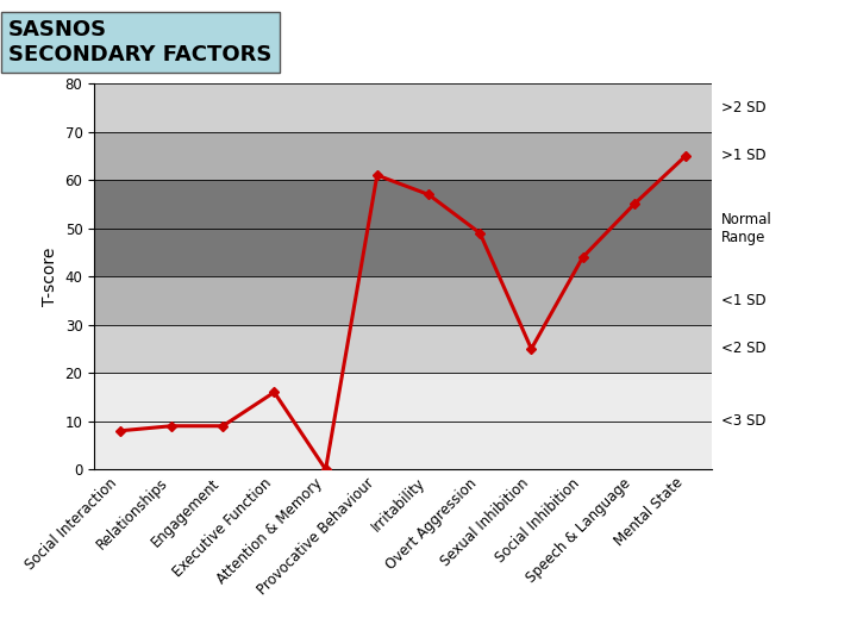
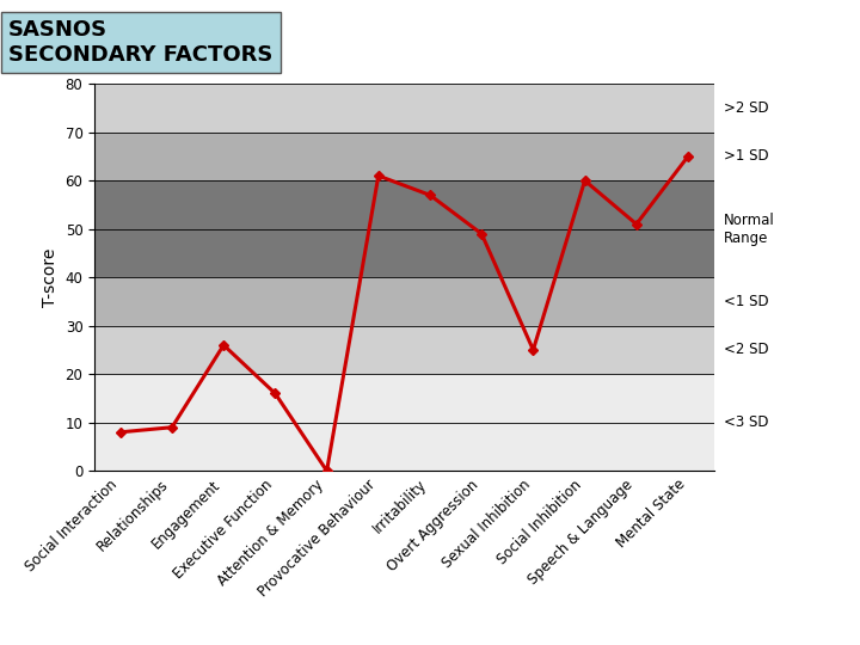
Engagement: 9 -> 26
Social Inhibition: 44 -> 60
Speech & Language: 55 -> 51
